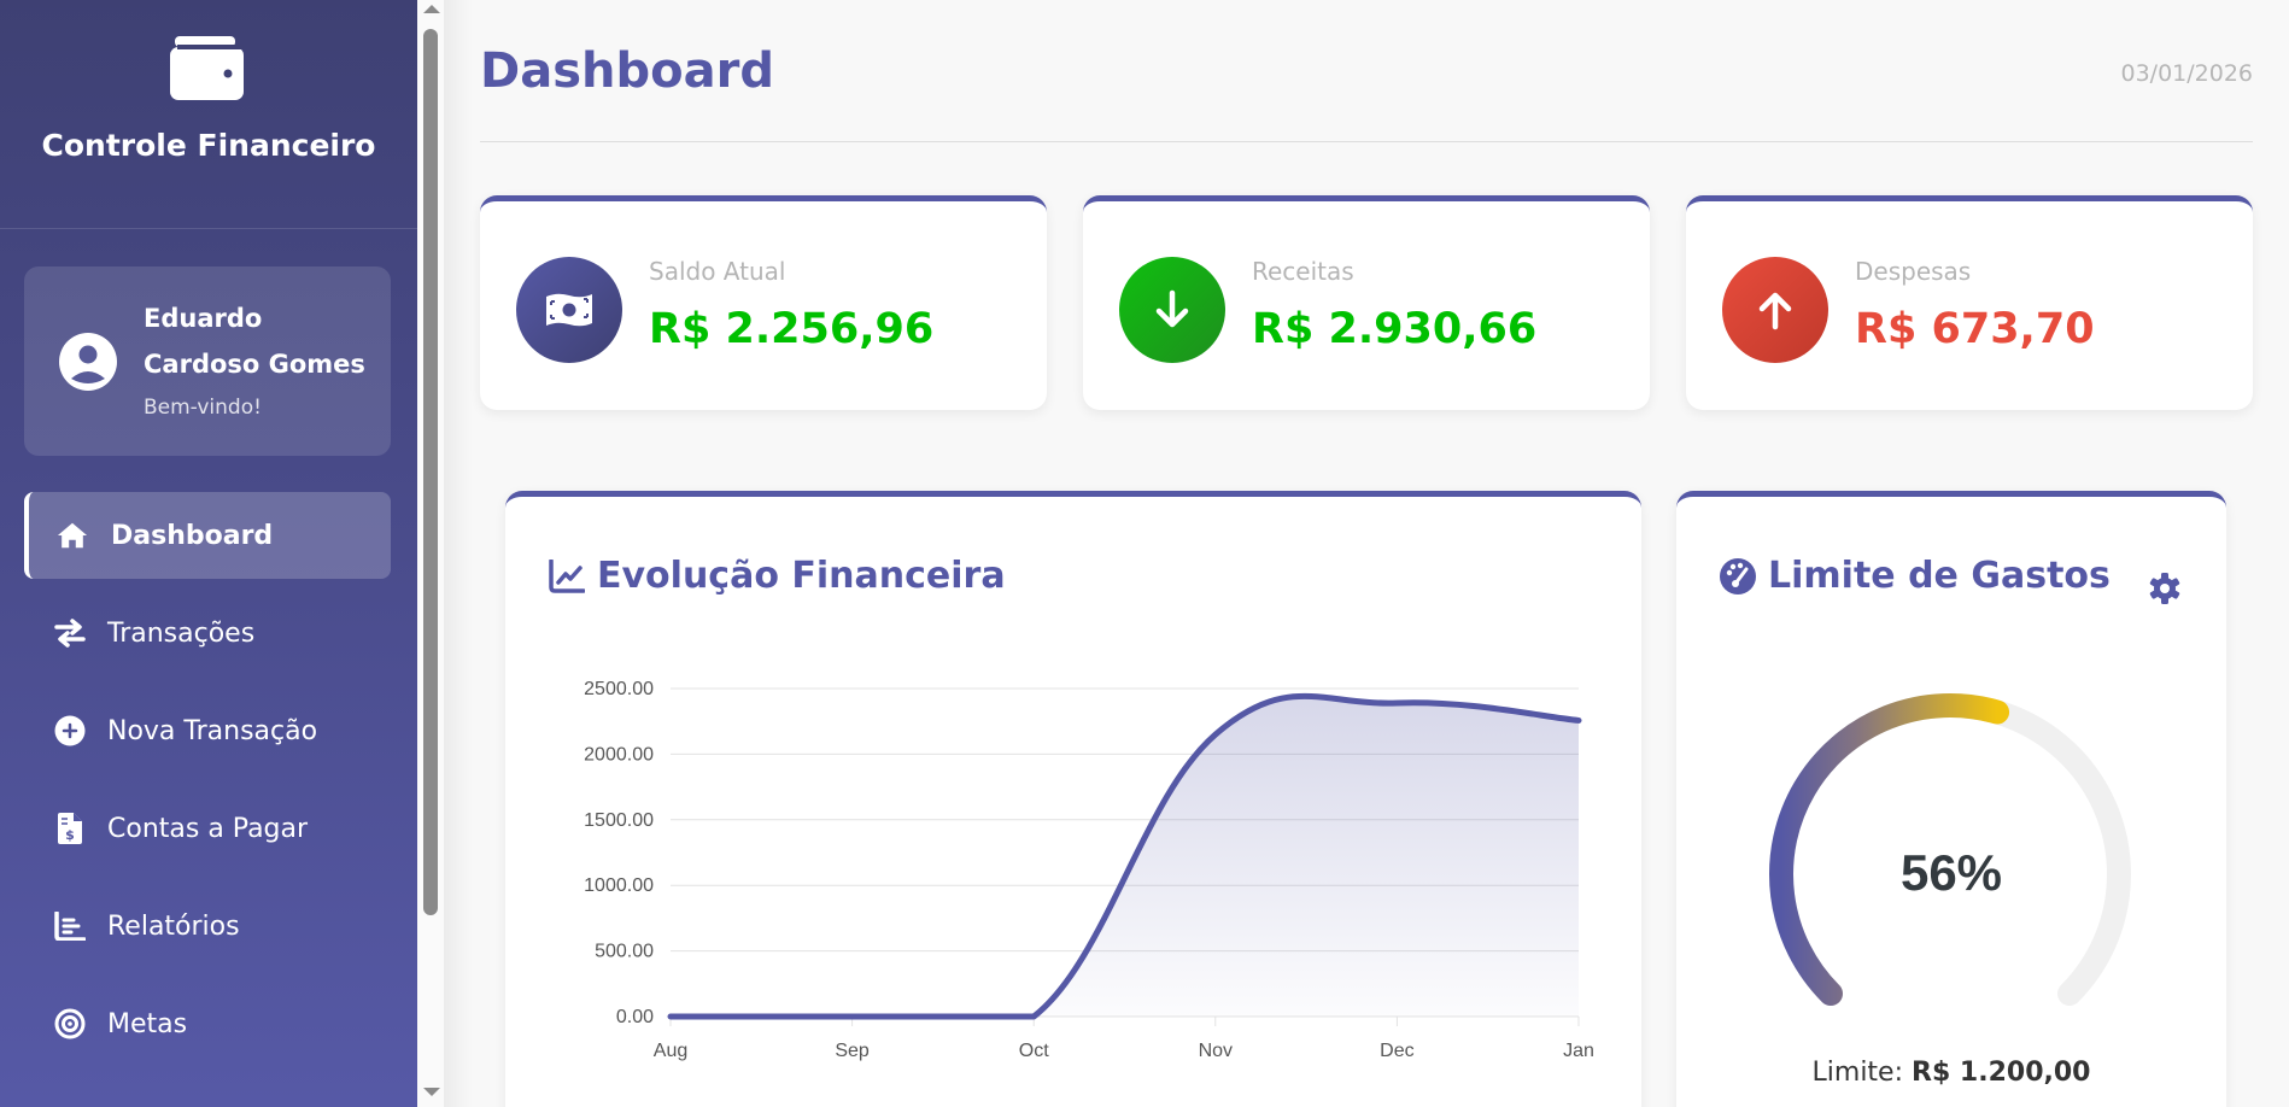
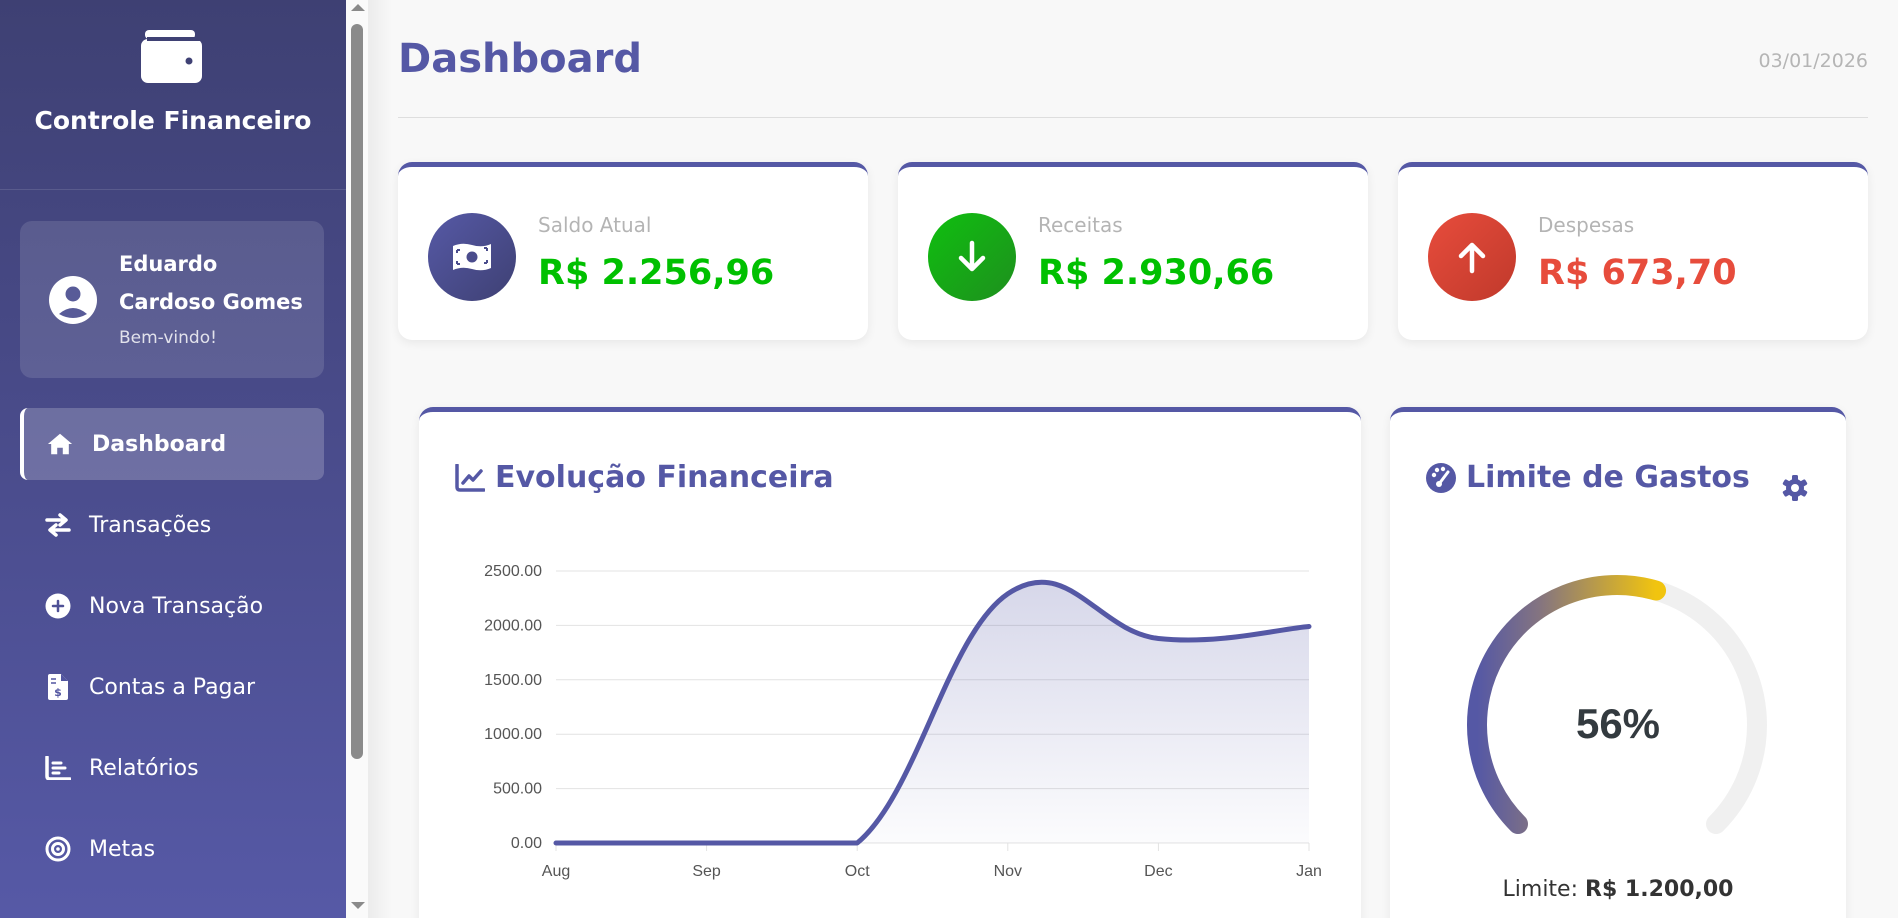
Nov: 2150 -> 2290
Dec: 2390 -> 1880
Jan: 2260 -> 1990
